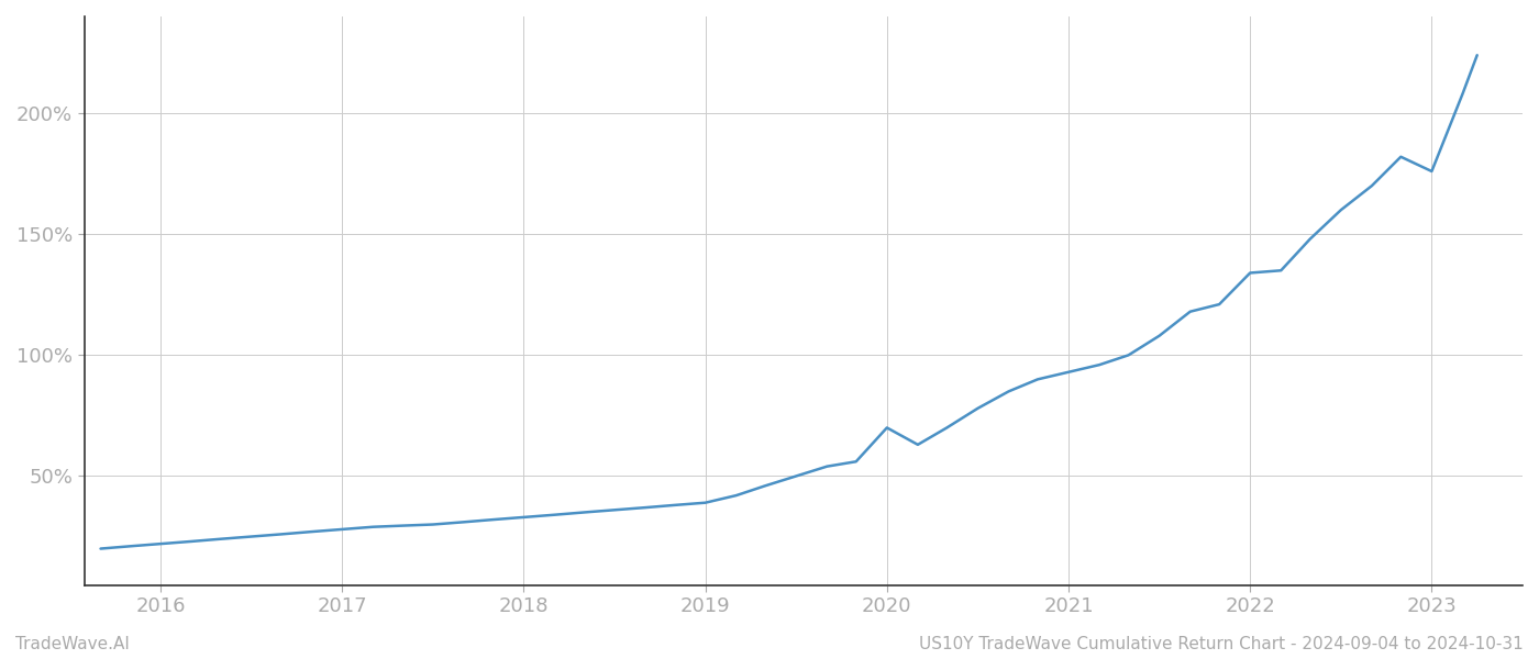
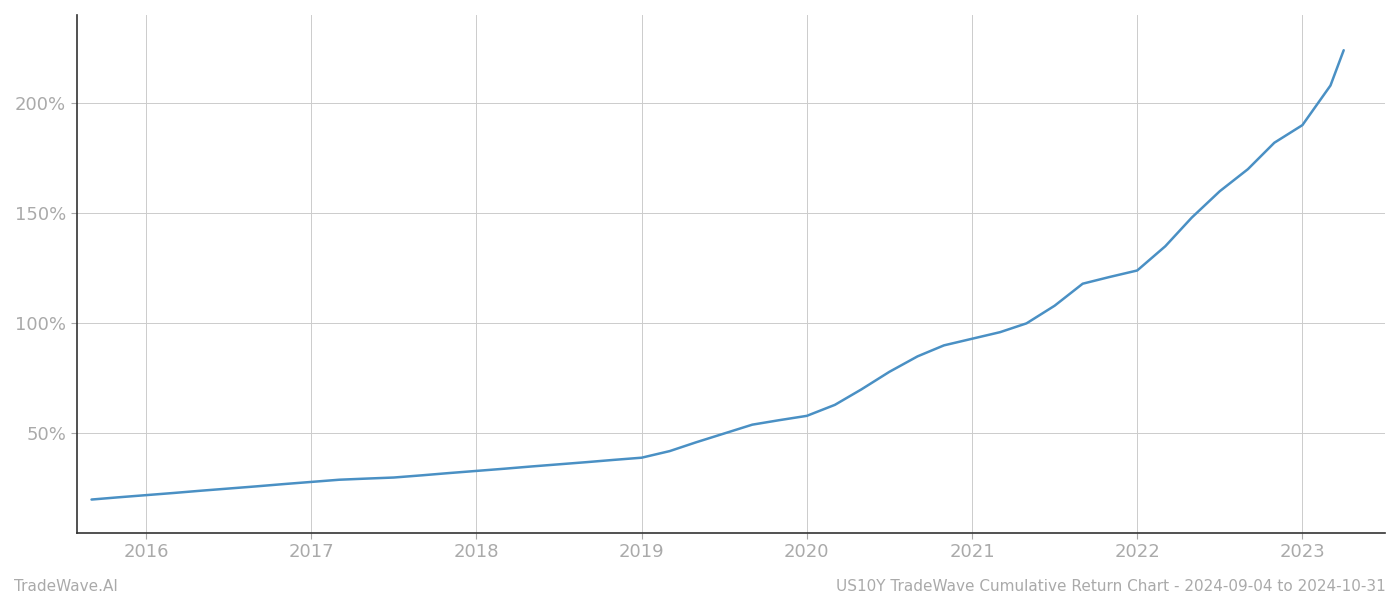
2020: 70.0% -> 58.0%
2022: 134.0% -> 124.0%
2023: 176.0% -> 190.0%
